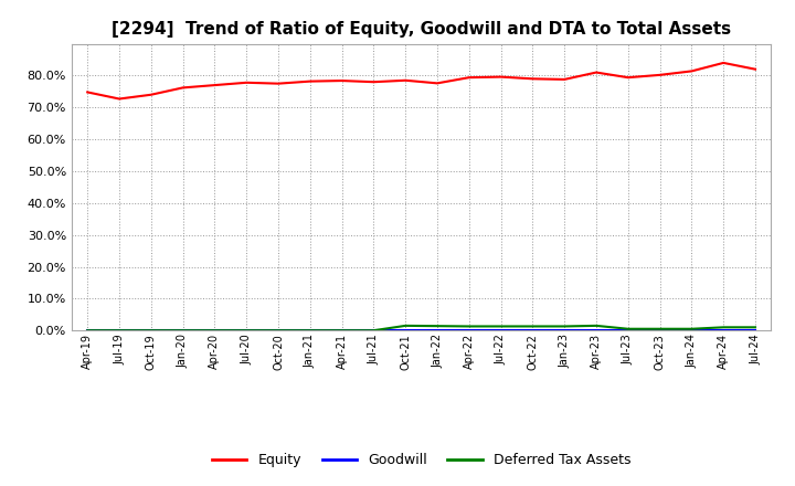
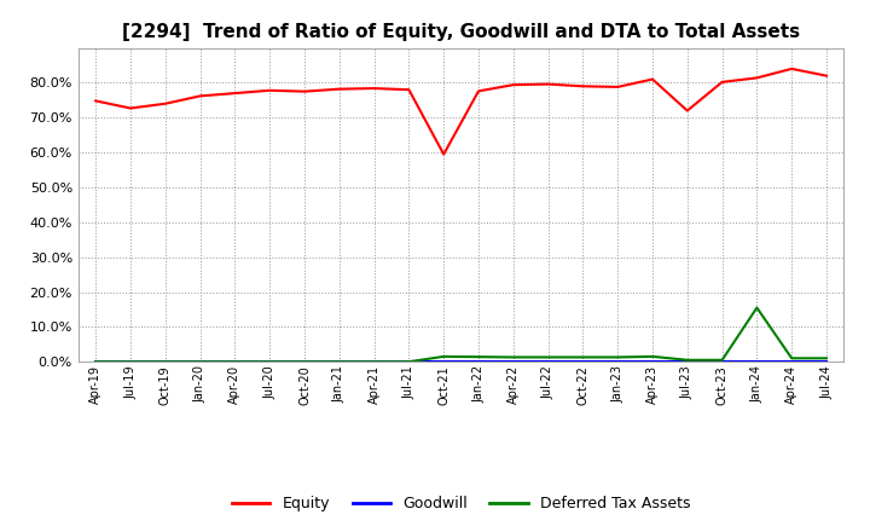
Equity/Oct-21: 78.5% -> 59.5%
Equity/Jul-23: 79.4% -> 72.0%
Deferred Tax Assets/Jan-24: 0.5% -> 15.5%
